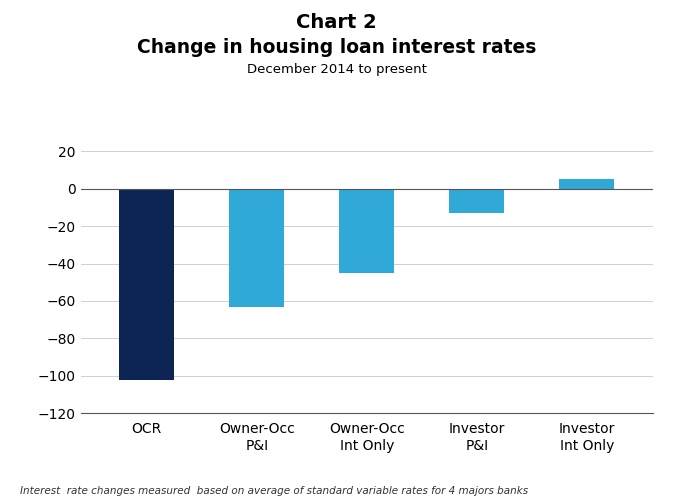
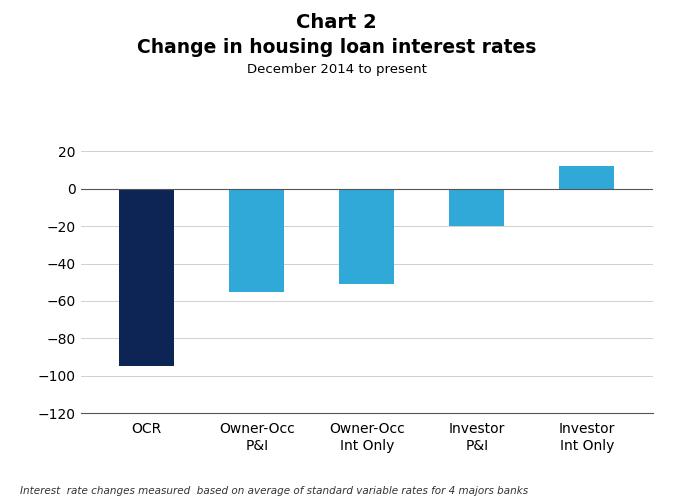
OCR: -102 -> -95
Owner-Occ P&I: -63 -> -55
Owner-Occ Int Only: -45 -> -51
Investor P&I: -13 -> -20
Investor Int Only: 5 -> 12
